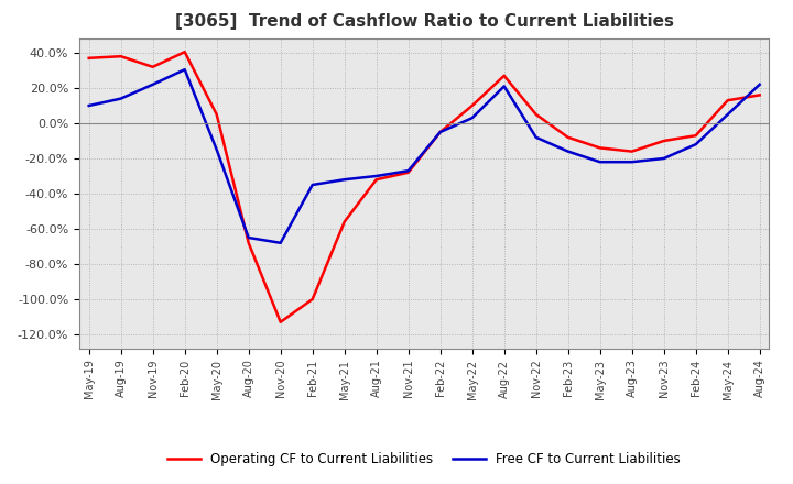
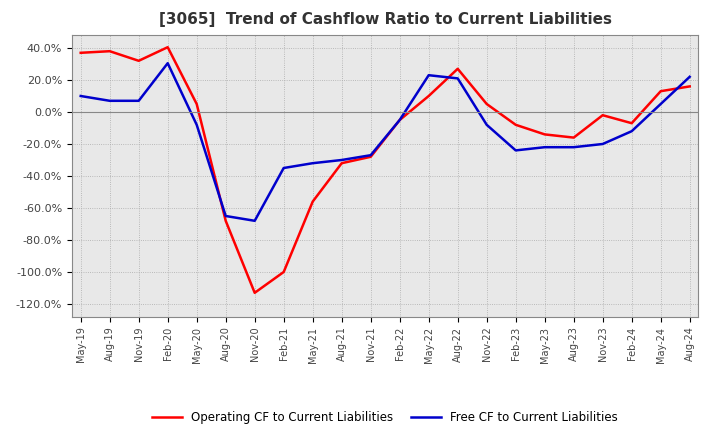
Free CF to Current Liabilities/Aug-19: 14% -> 7%
Free CF to Current Liabilities/Nov-19: 22% -> 7%
Free CF to Current Liabilities/May-20: -15% -> -8%
Free CF to Current Liabilities/May-22: 3% -> 23%
Free CF to Current Liabilities/Feb-23: -16% -> -24%
Operating CF to Current Liabilities/Nov-23: -10% -> -2%
